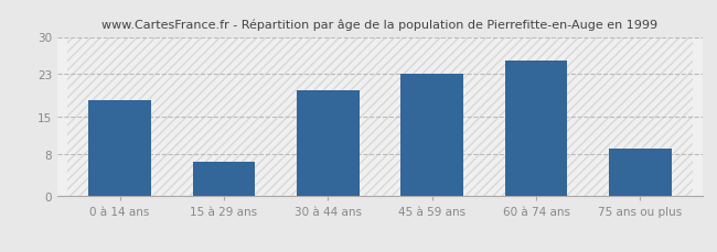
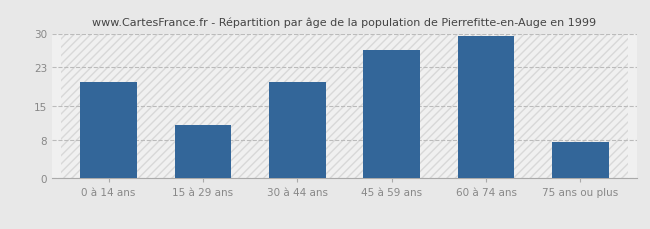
0 à 14 ans: 18.0 -> 20.0
15 à 29 ans: 6.5 -> 11.0
45 à 59 ans: 23.0 -> 26.5
60 à 74 ans: 25.5 -> 29.5
75 ans ou plus: 9.0 -> 7.5
